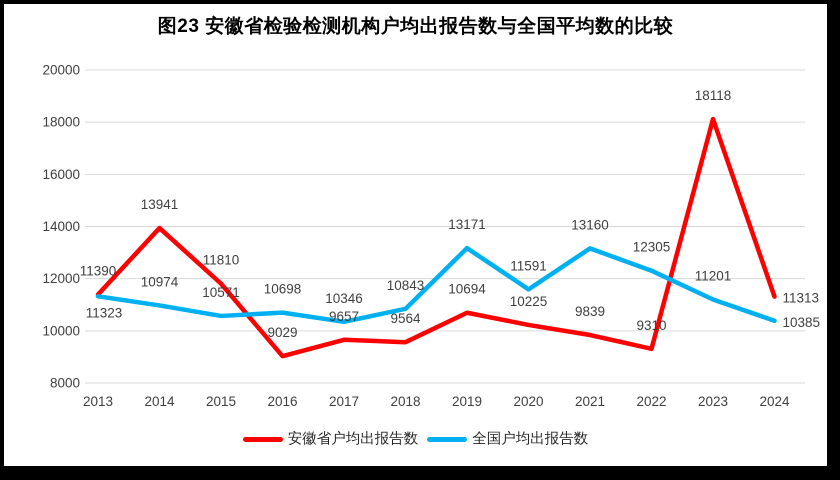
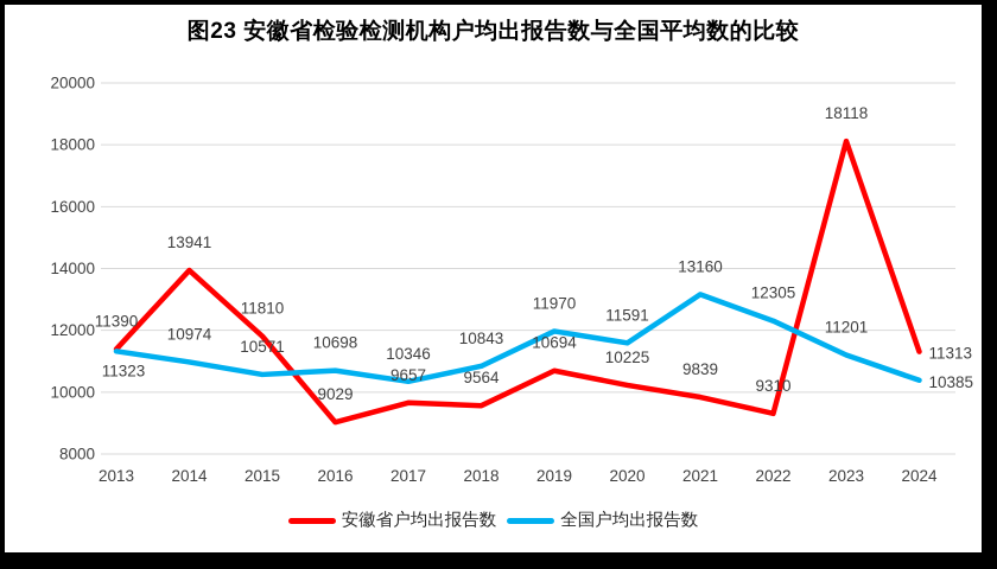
全国户均出报告数/2019: 13171 -> 11970
